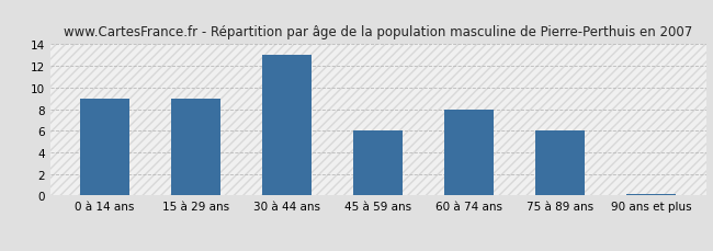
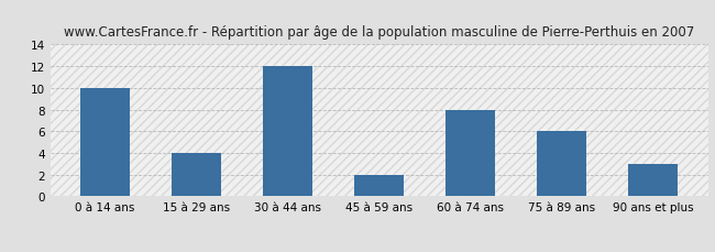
0 à 14 ans: 9.0 -> 10.0
15 à 29 ans: 9.0 -> 4.0
30 à 44 ans: 13.0 -> 12.0
45 à 59 ans: 6.0 -> 2.0
90 ans et plus: 0.1 -> 3.0
